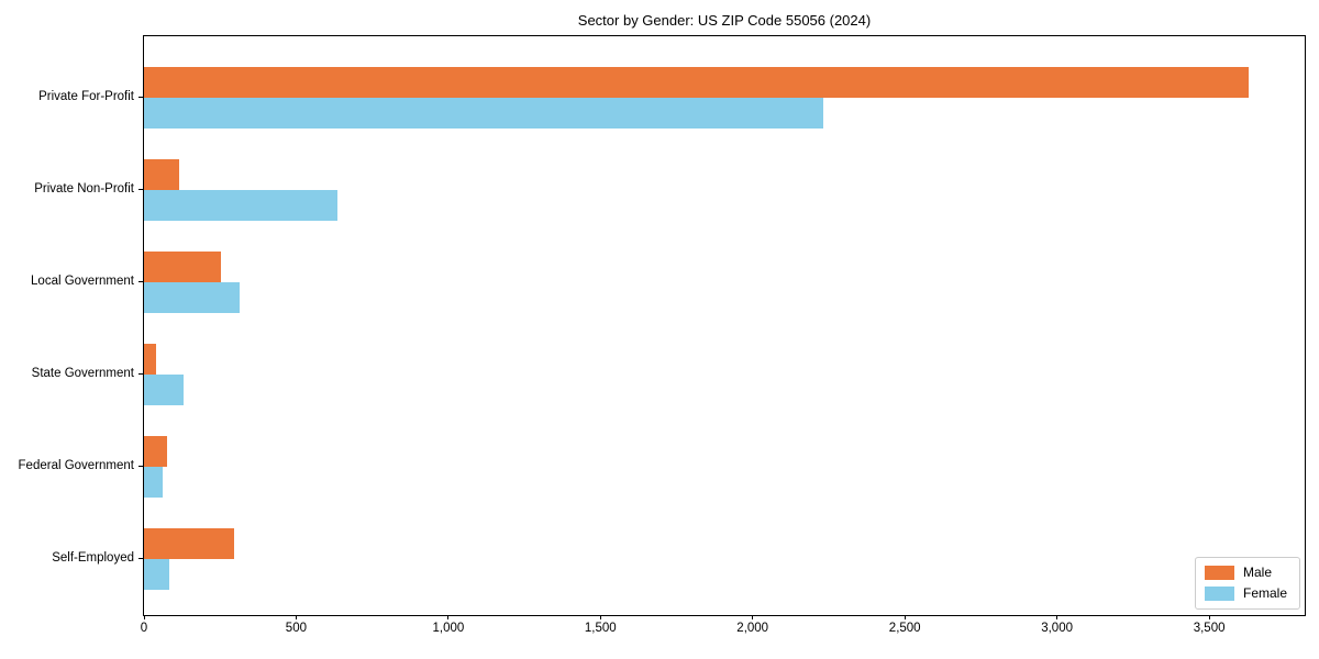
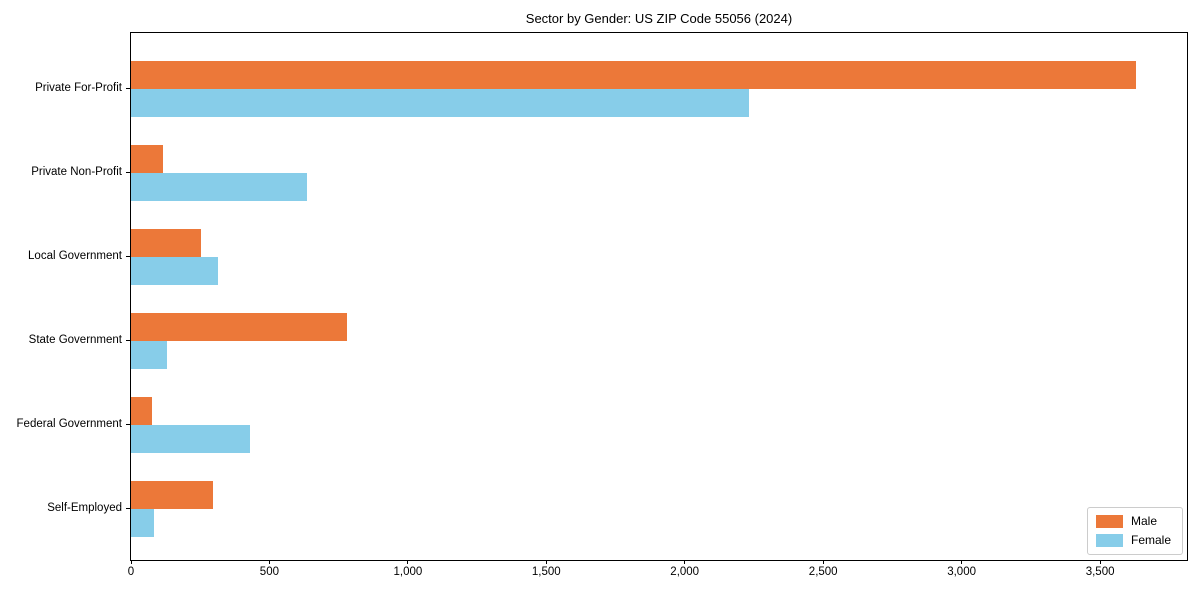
Male/State Government: 40 -> 780
Female/Federal Government: 60 -> 430
